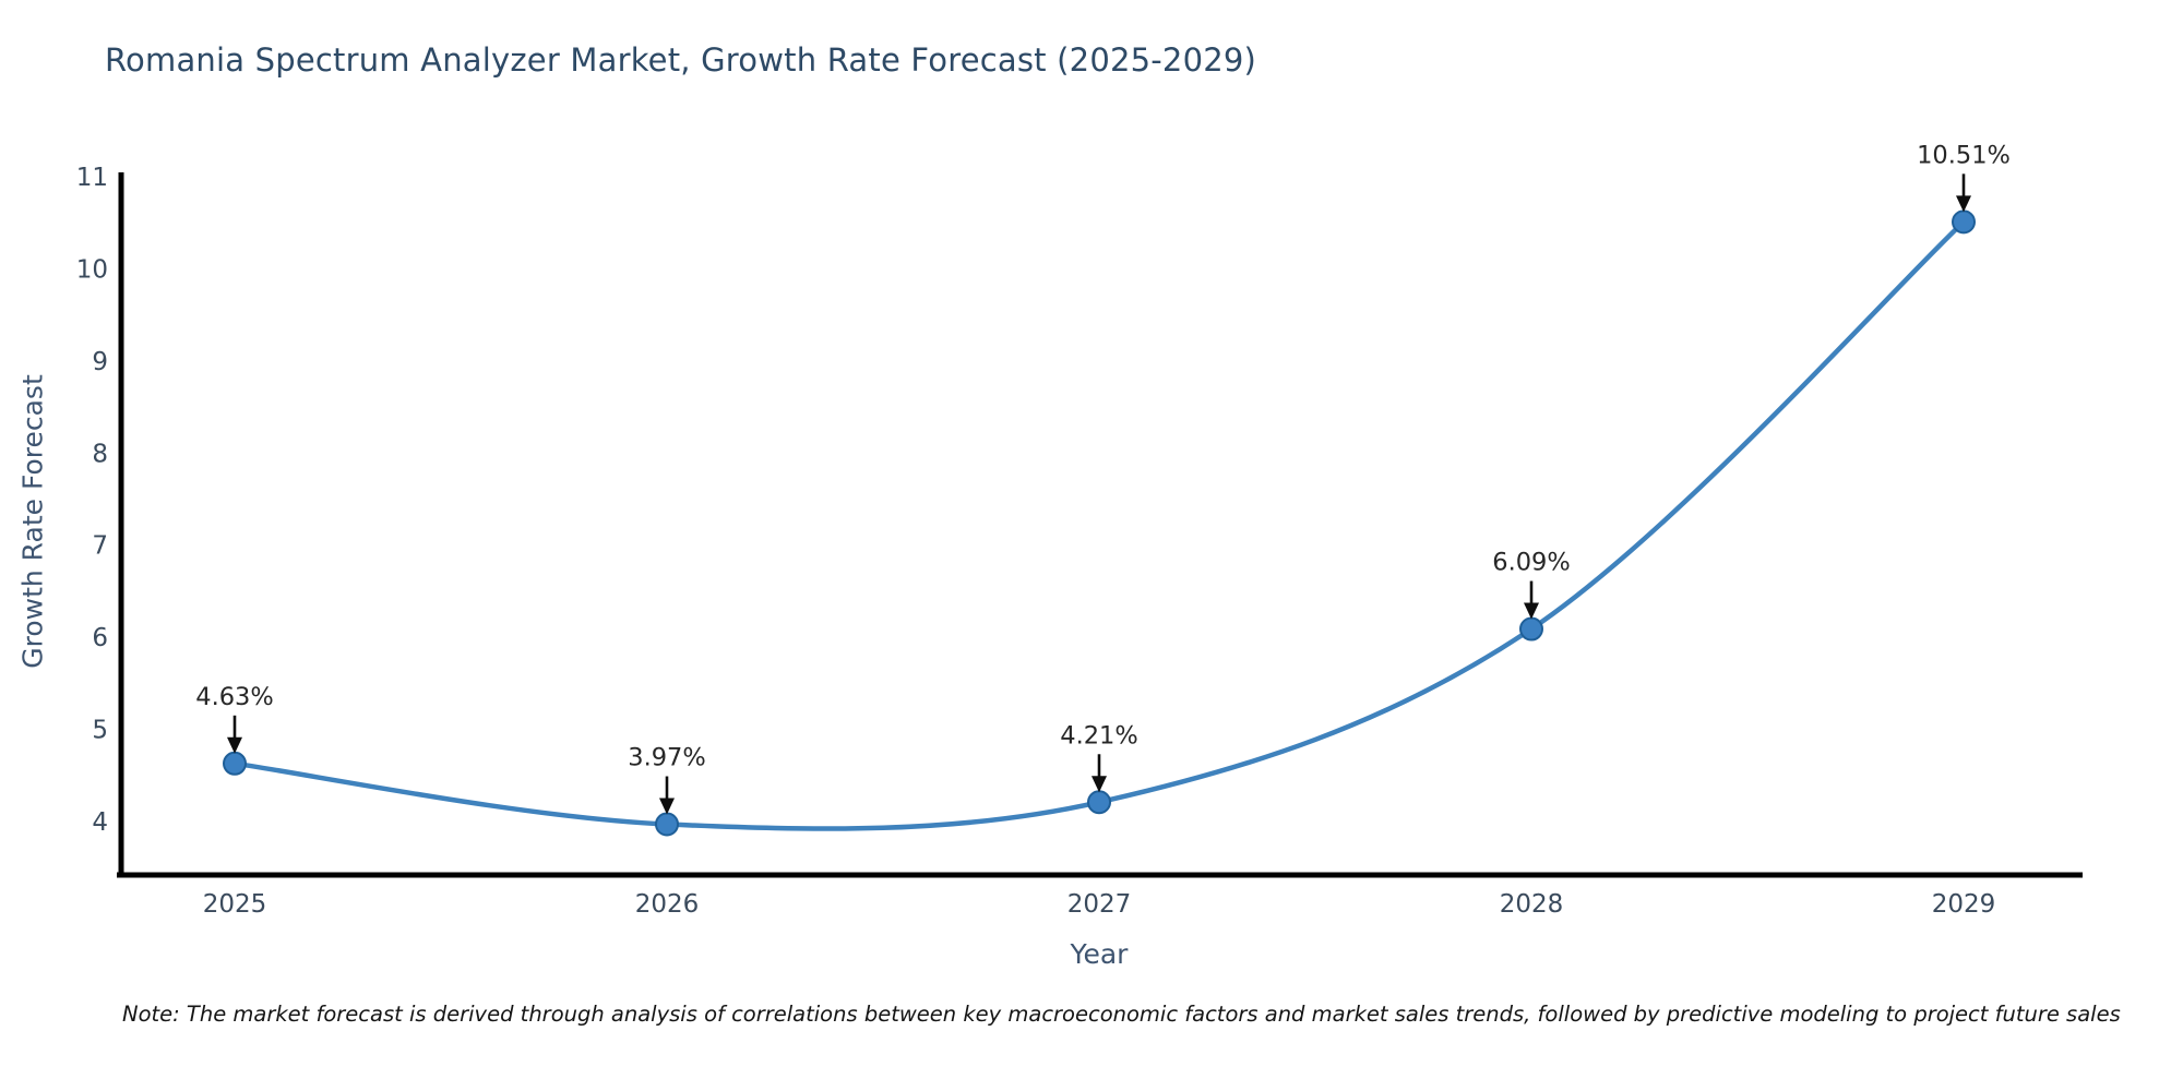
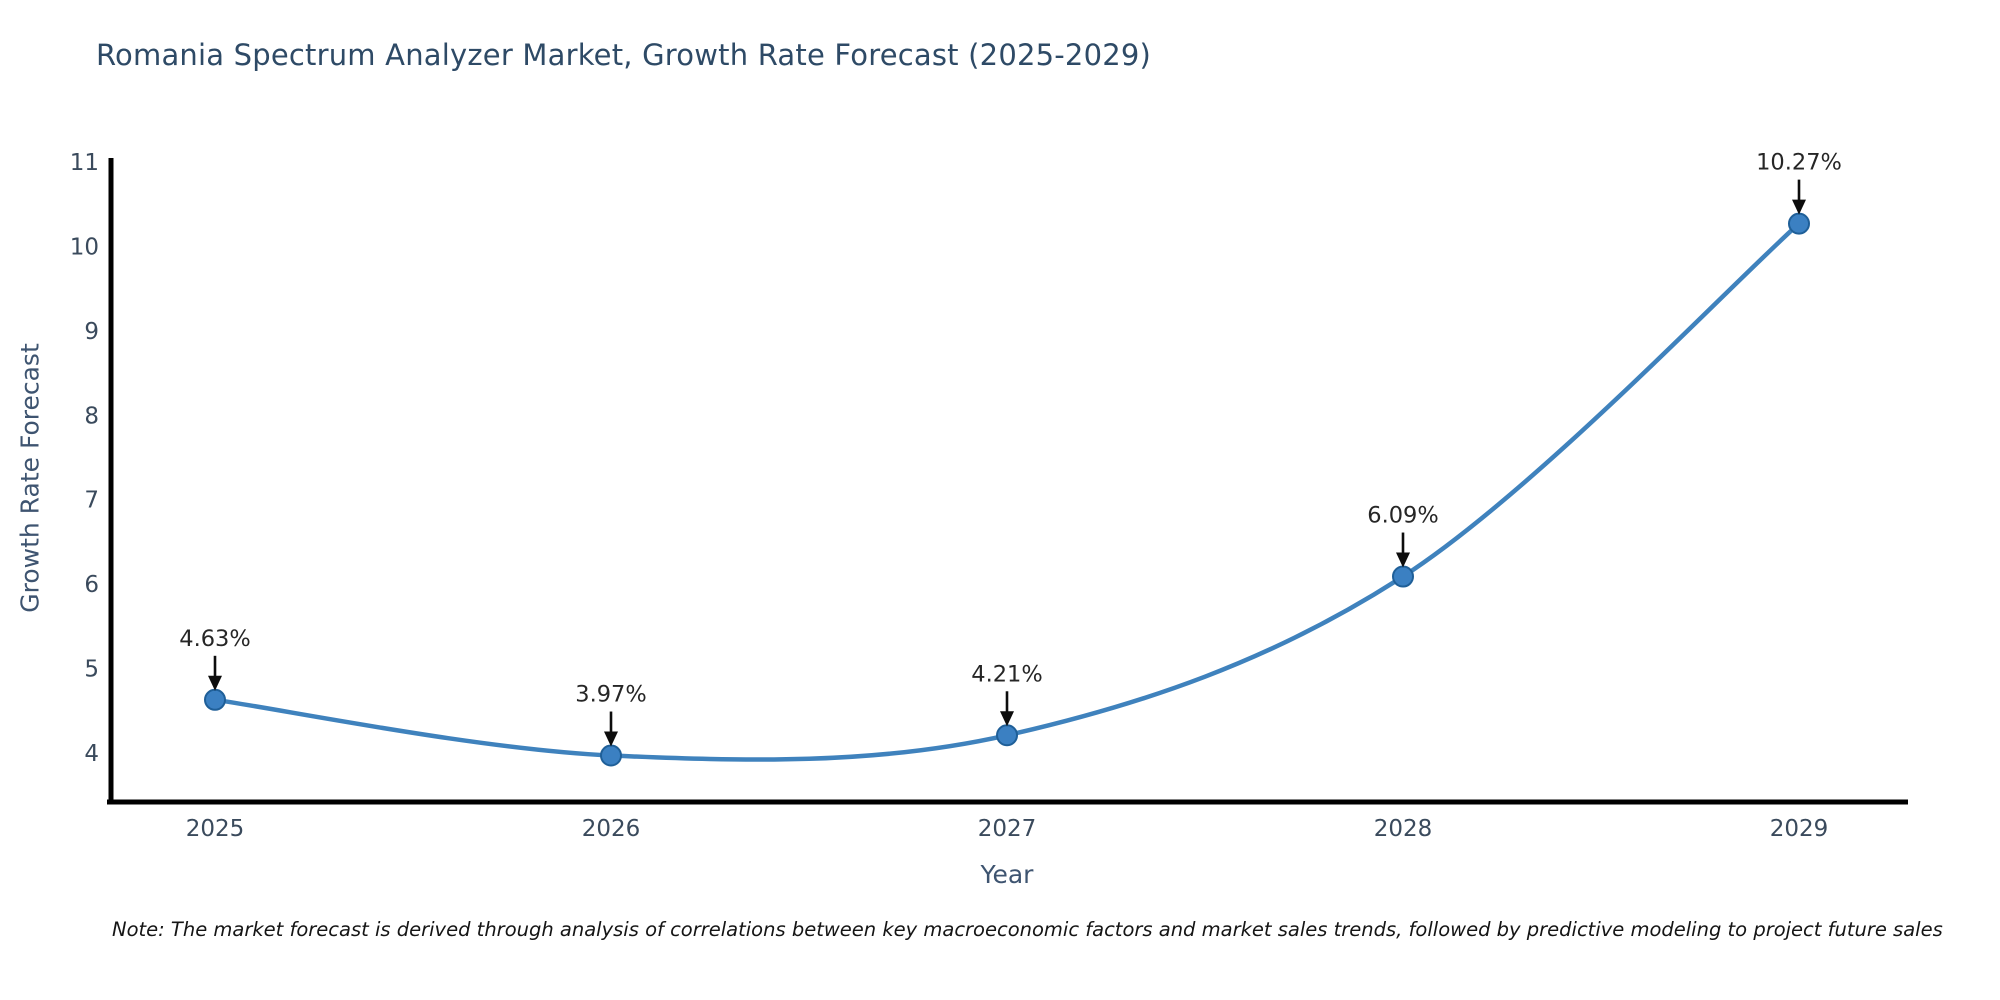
2029: 10.51% -> 10.27%
